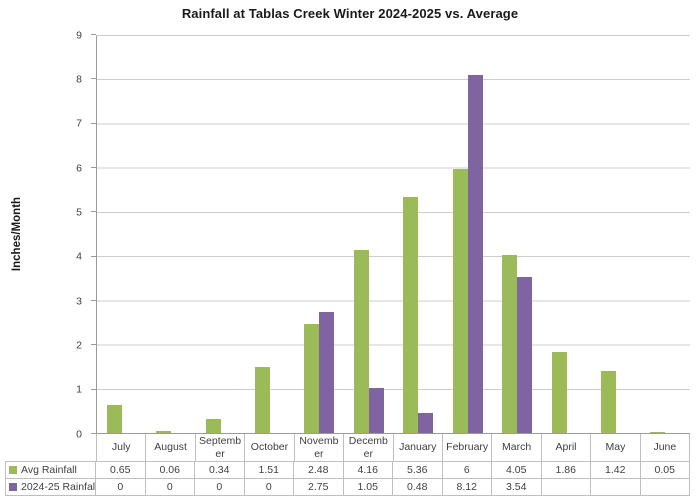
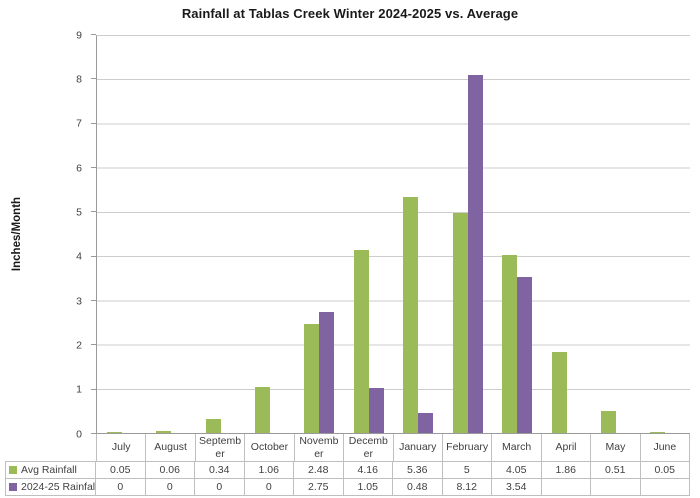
Avg Rainfall/July: 0.65 -> 0.05
Avg Rainfall/October: 1.51 -> 1.06
Avg Rainfall/February: 6 -> 5
Avg Rainfall/May: 1.42 -> 0.51
